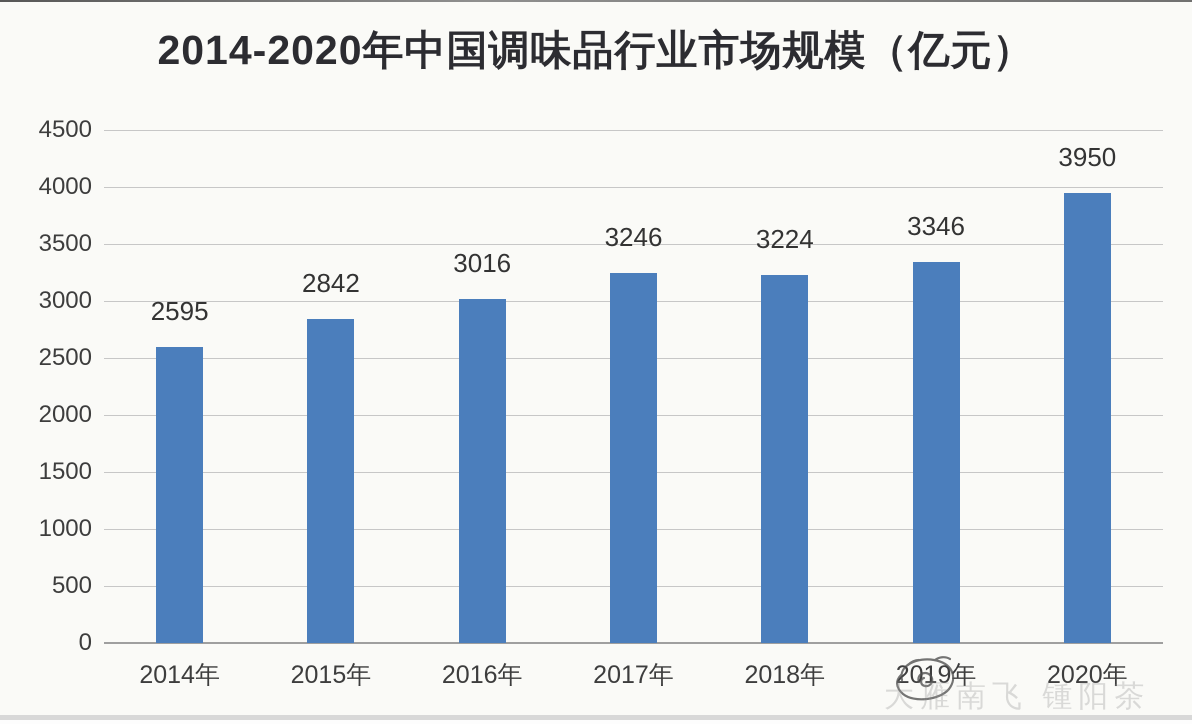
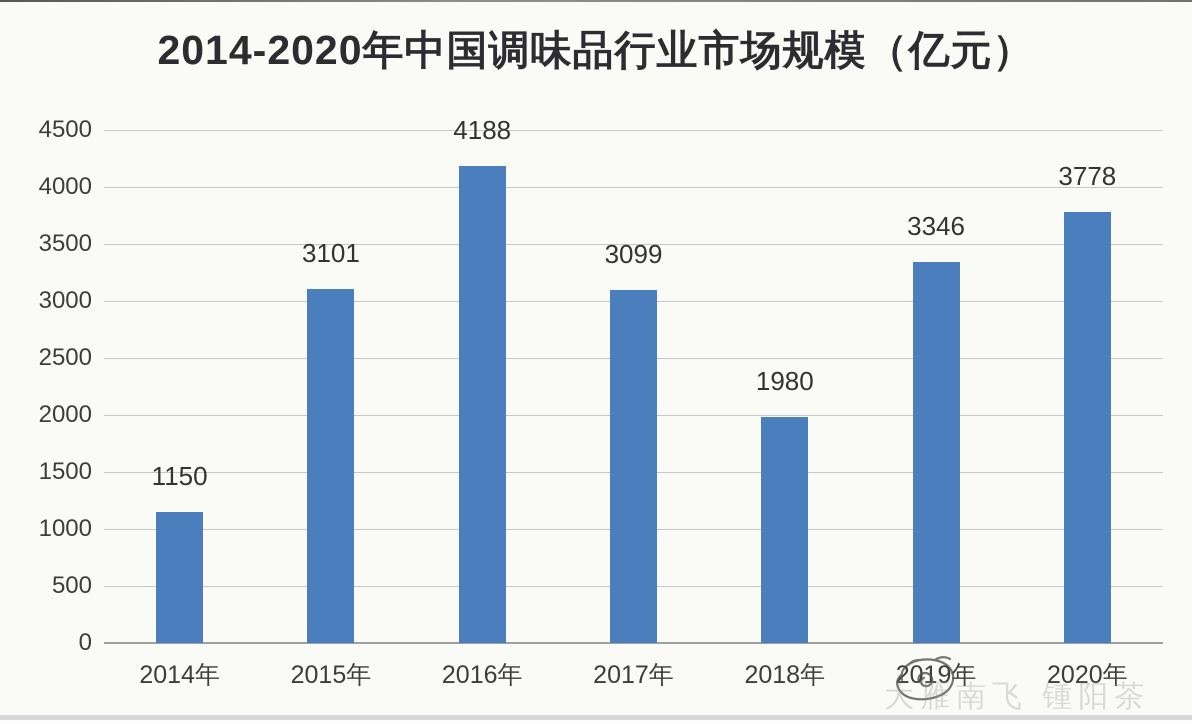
2014年: 2595 -> 1150
2015年: 2842 -> 3101
2016年: 3016 -> 4188
2017年: 3246 -> 3099
2018年: 3224 -> 1980
2020年: 3950 -> 3778
